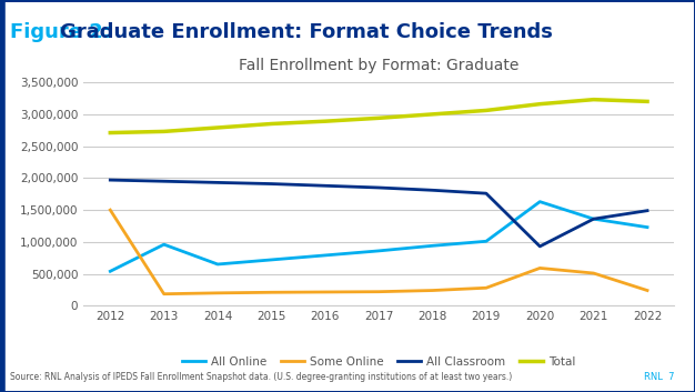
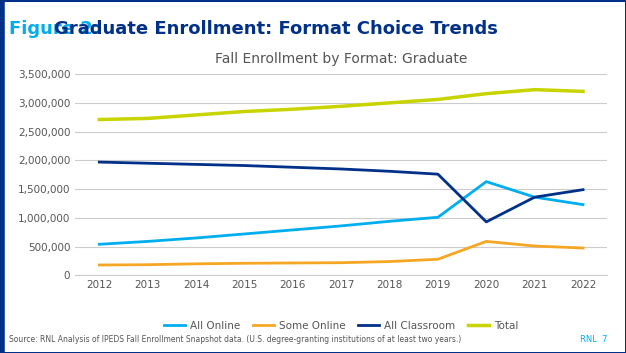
Some Online/2012: 1,500,000 -> 180,000
All Online/2013: 960,000 -> 590,000
Some Online/2022: 240,000 -> 480,000
